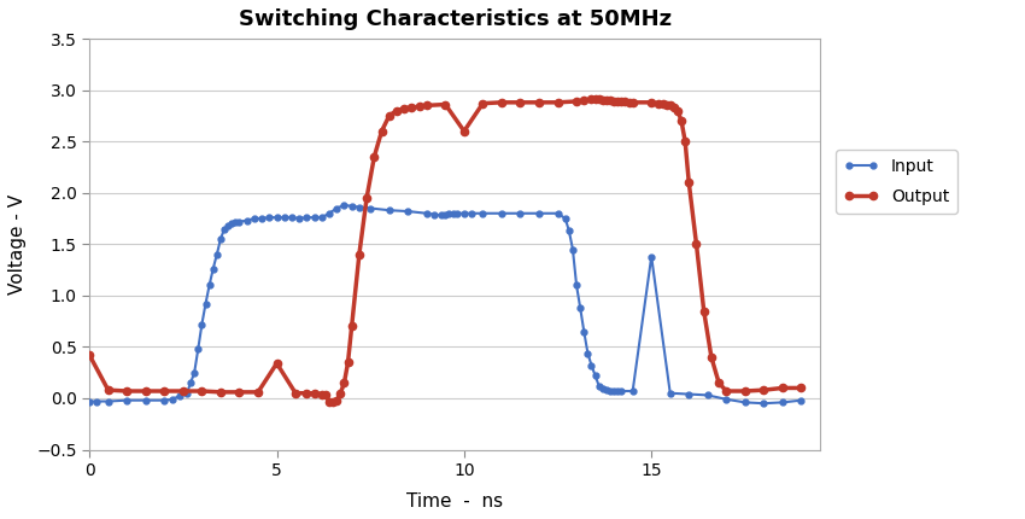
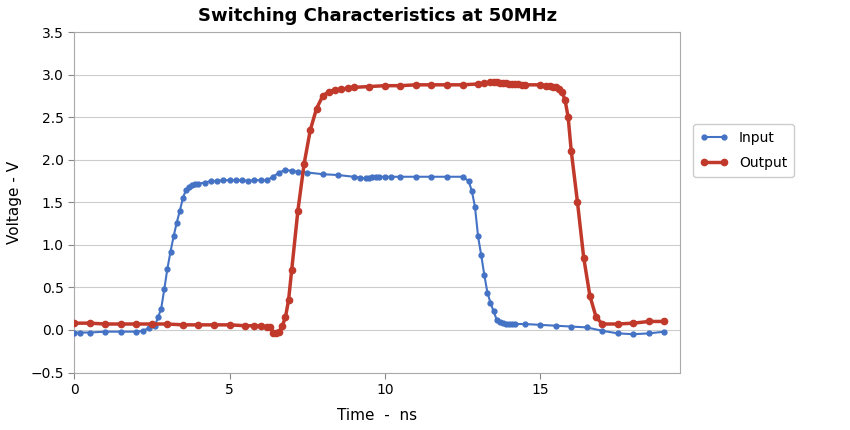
Output/0: 0.42 -> 0.08
Output/5: 0.34 -> 0.06
Output/10: 2.60 -> 2.87
Input/15: 1.38 -> 0.06
